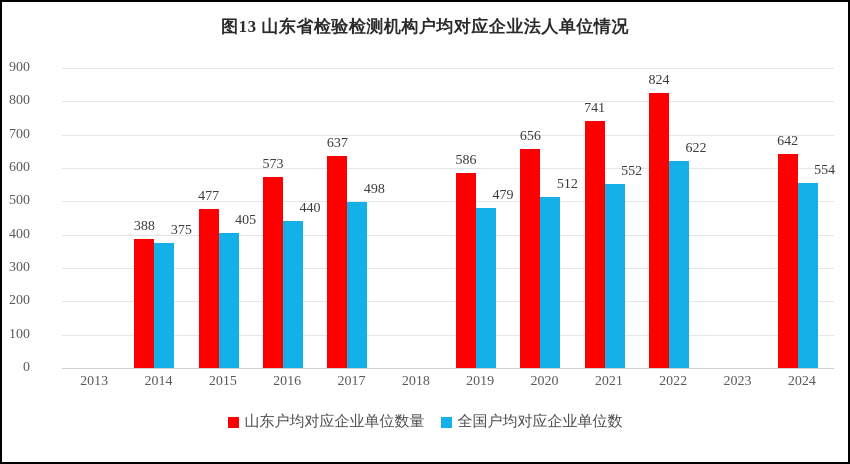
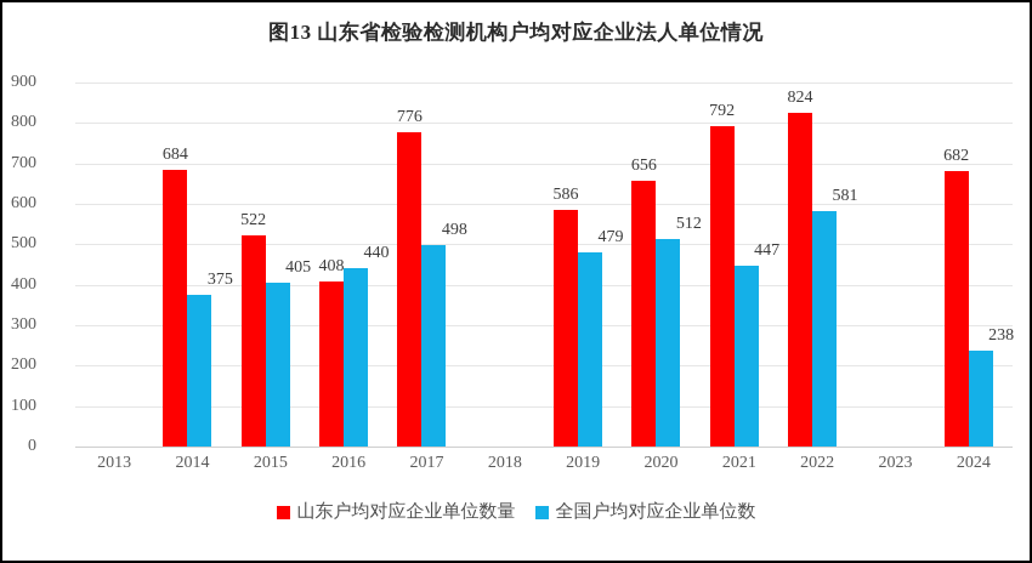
山东户均对应企业单位数量/2014: 388 -> 684
山东户均对应企业单位数量/2015: 477 -> 522
山东户均对应企业单位数量/2016: 573 -> 408
山东户均对应企业单位数量/2017: 637 -> 776
山东户均对应企业单位数量/2021: 741 -> 792
全国户均对应企业单位数/2021: 552 -> 447
全国户均对应企业单位数/2022: 622 -> 581
山东户均对应企业单位数量/2024: 642 -> 682
全国户均对应企业单位数/2024: 554 -> 238
